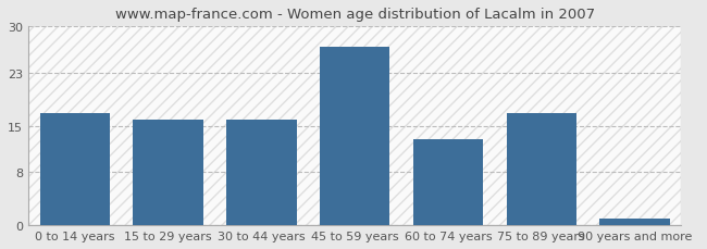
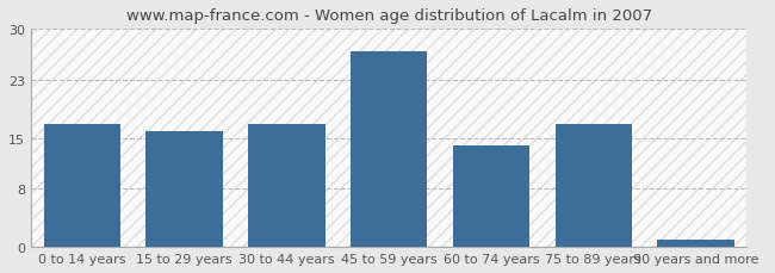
30 to 44 years: 16 -> 17
60 to 74 years: 13 -> 14
